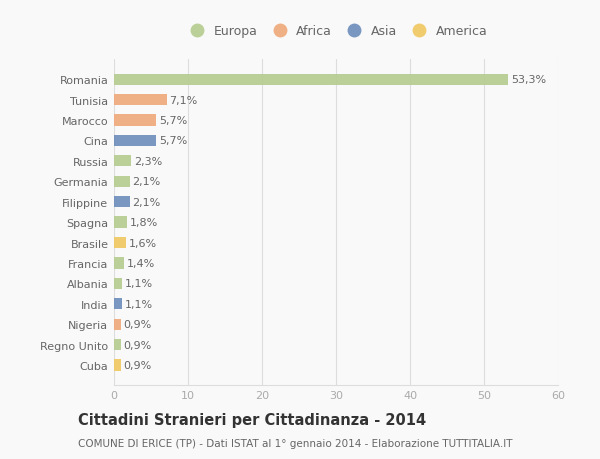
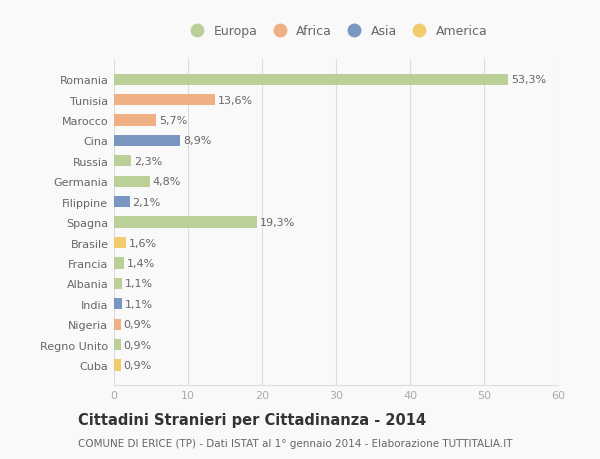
Tunisia: 7,1% -> 13,6%
Cina: 5,7% -> 8,9%
Germania: 2,1% -> 4,8%
Spagna: 1,8% -> 19,3%
